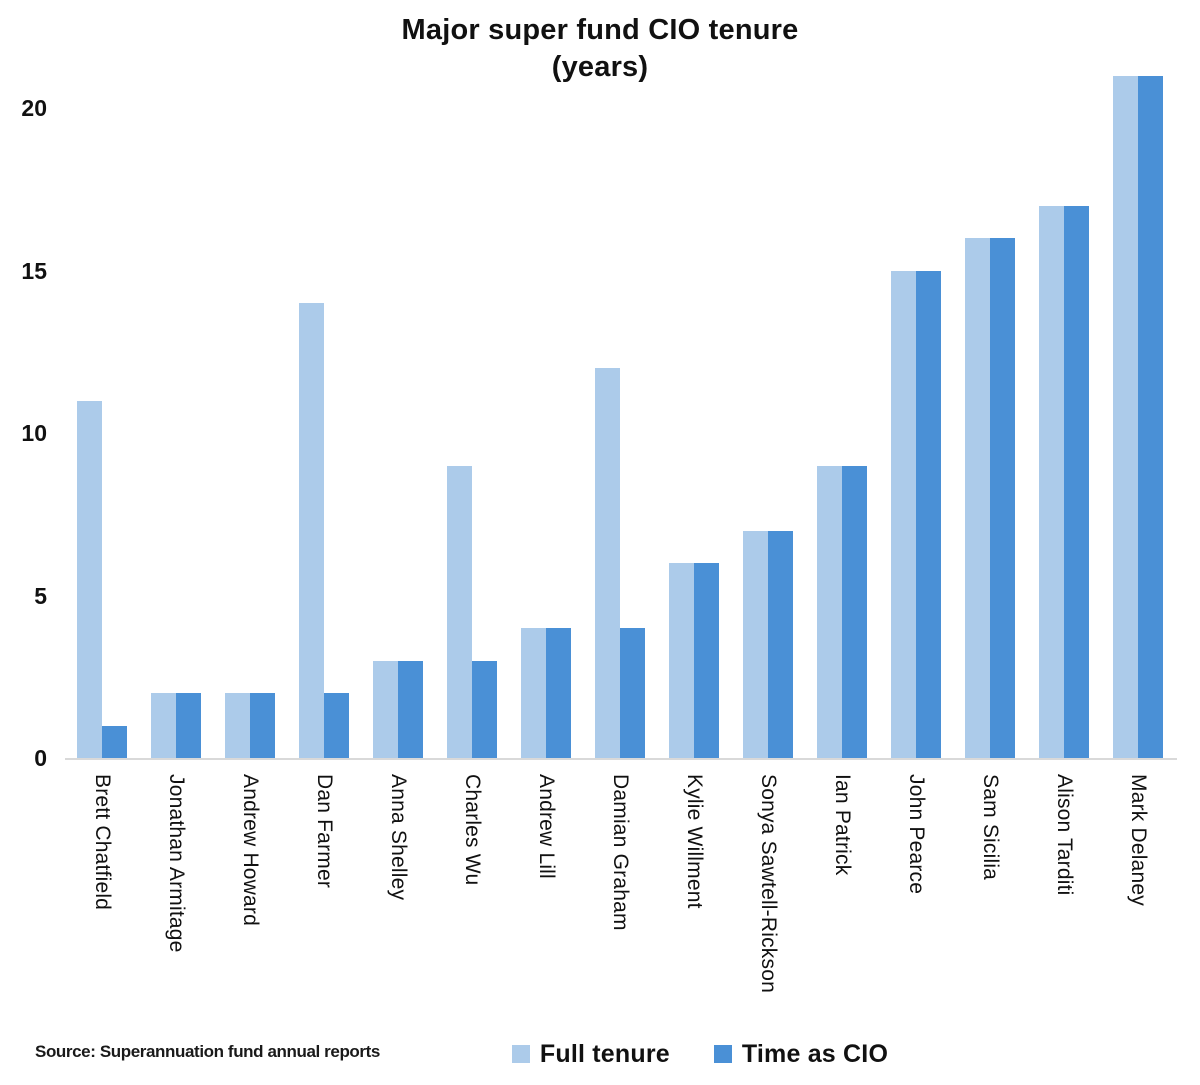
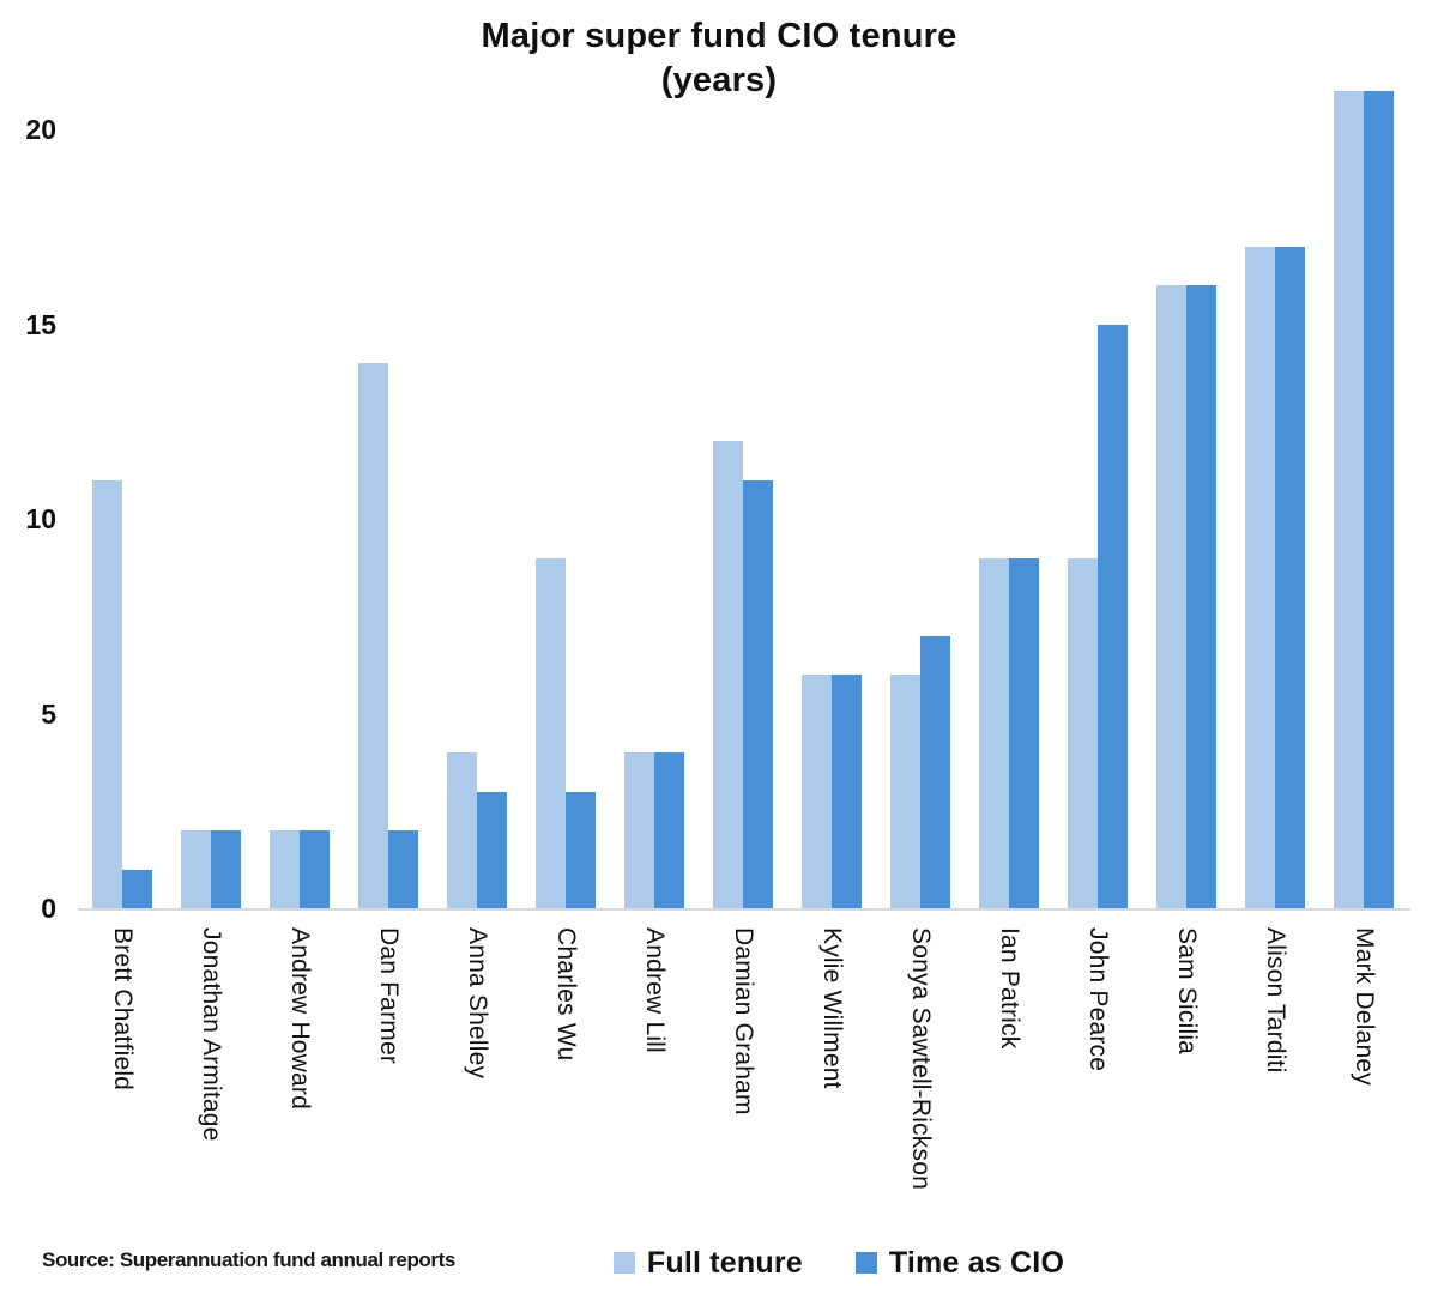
Full tenure/Anna Shelley: 3 -> 4
Time as CIO/Damian Graham: 4 -> 11
Full tenure/Sonya Sawtell-Rickson: 7 -> 6
Full tenure/John Pearce: 15 -> 9
